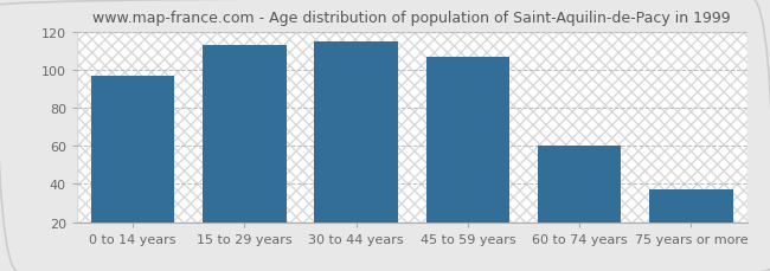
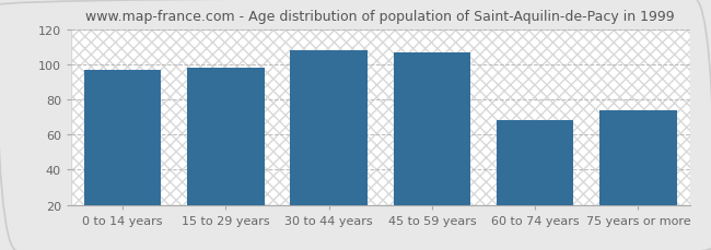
15 to 29 years: 113 -> 98
30 to 44 years: 115 -> 108
60 to 74 years: 60 -> 68
75 years or more: 37 -> 74
